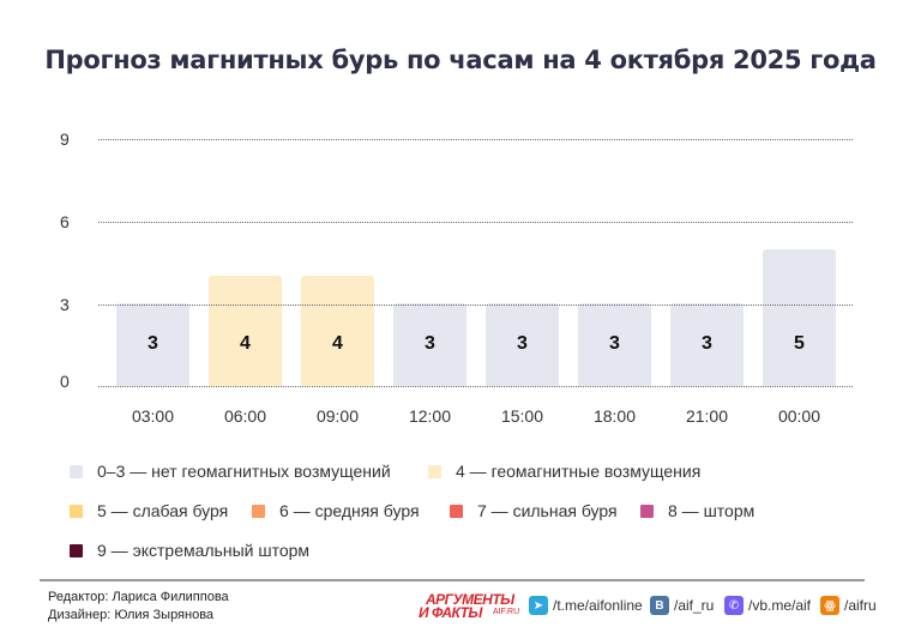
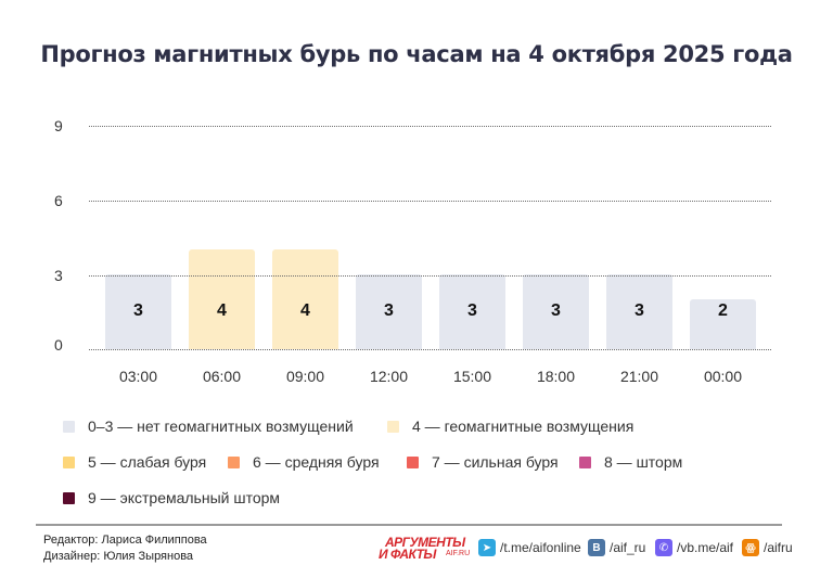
00:00: 5 -> 2
